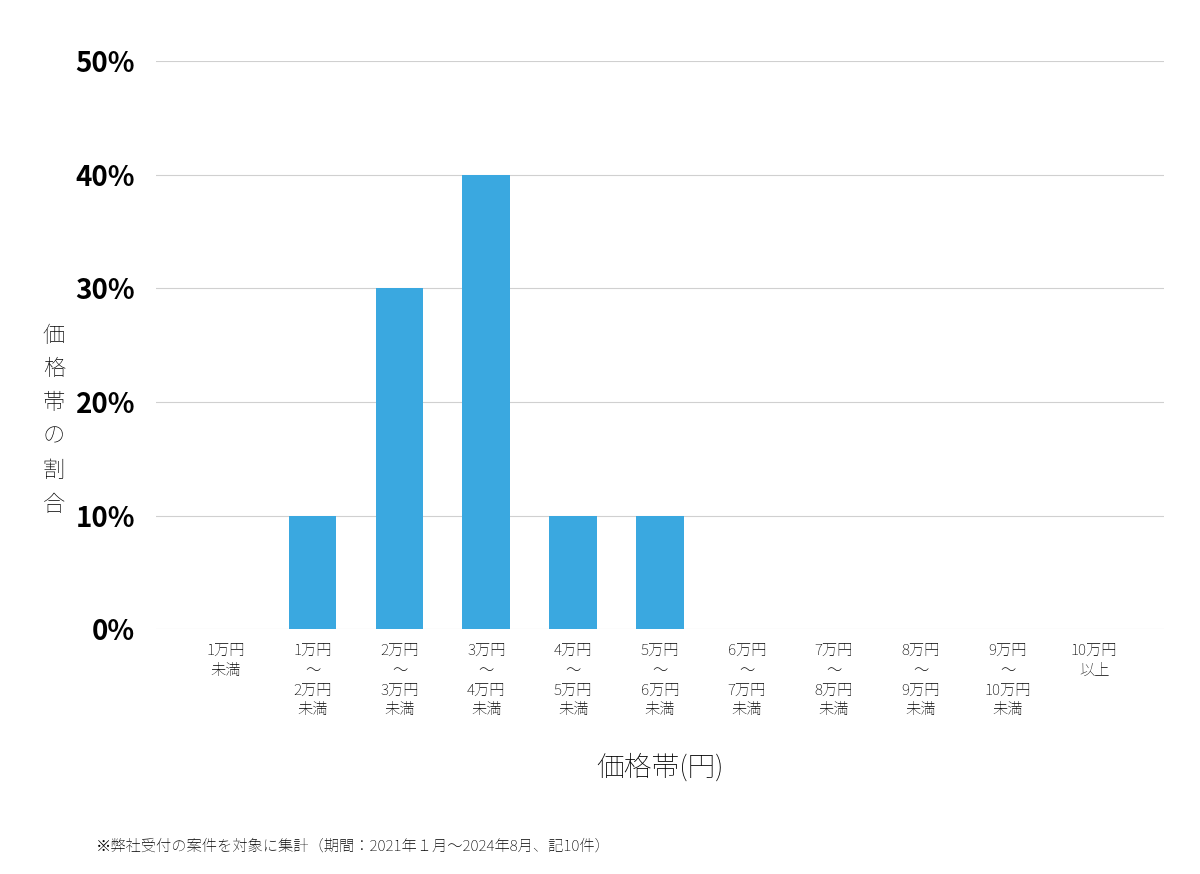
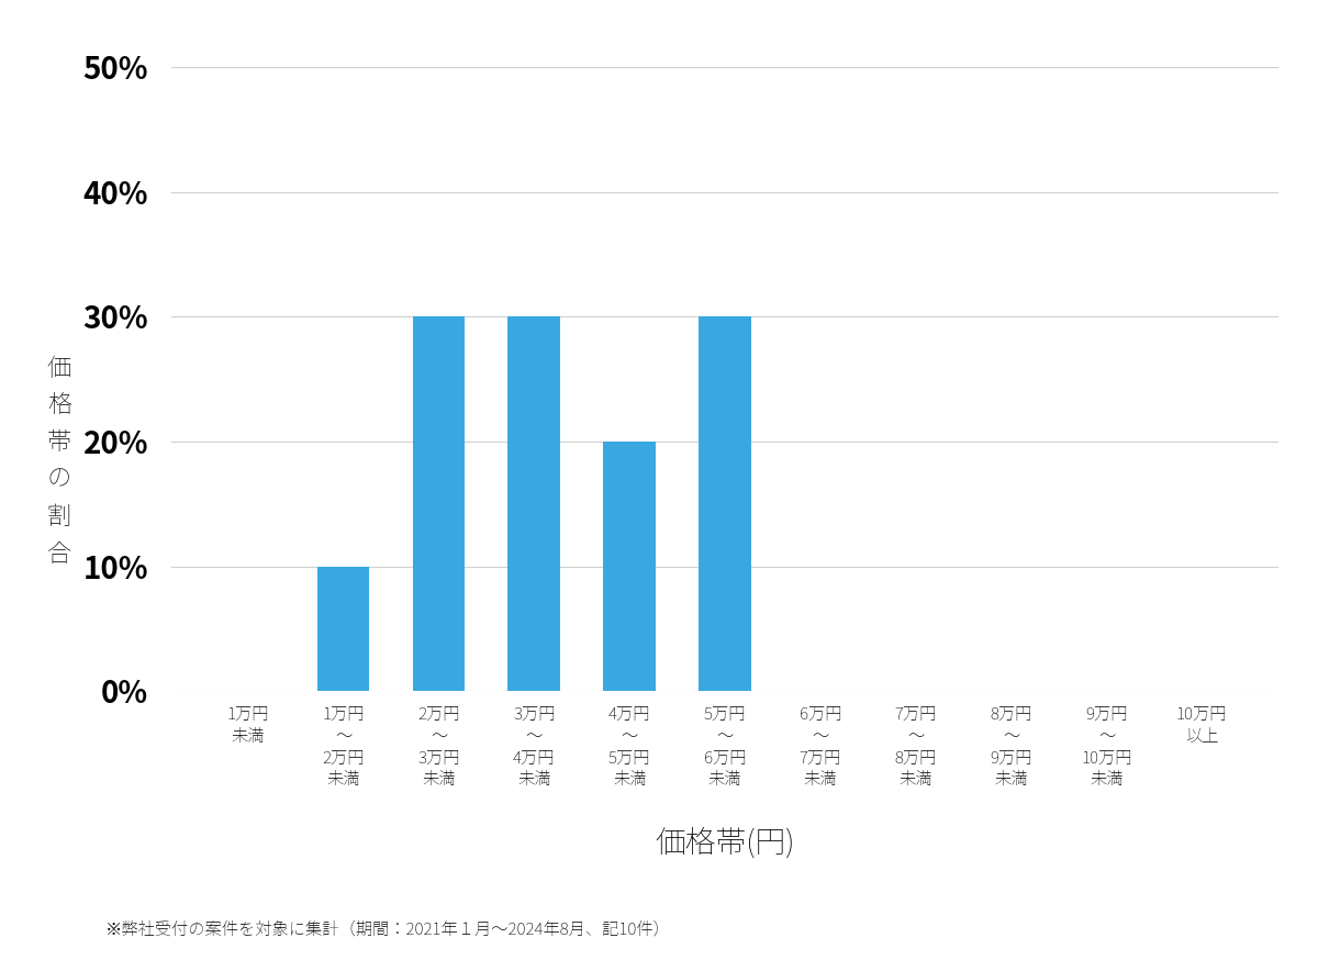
3万円 ～ 4万円 未満: 40% -> 30%
4万円 ～ 5万円 未満: 10% -> 20%
5万円 ～ 6万円 未満: 10% -> 30%
